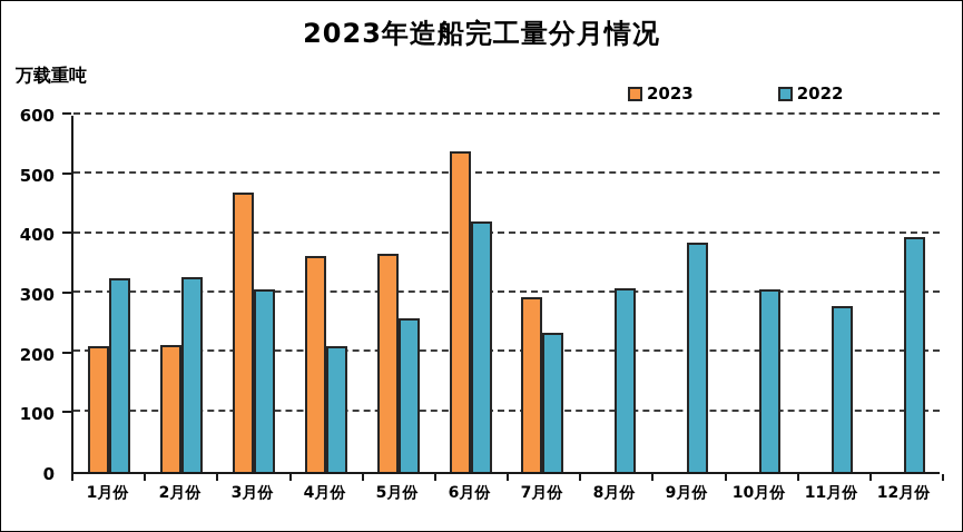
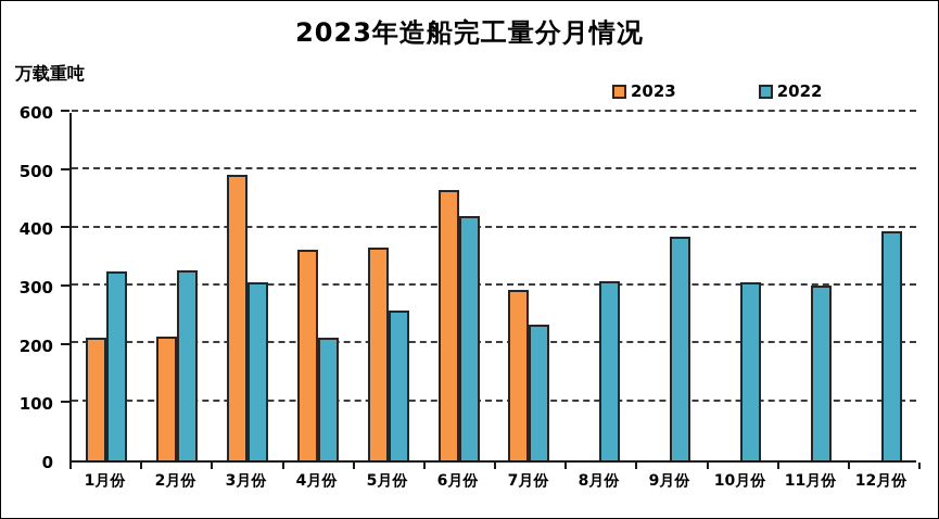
2023/3月份: 470 -> 490
2023/6月份: 540 -> 470
2022/11月份: 280 -> 300
